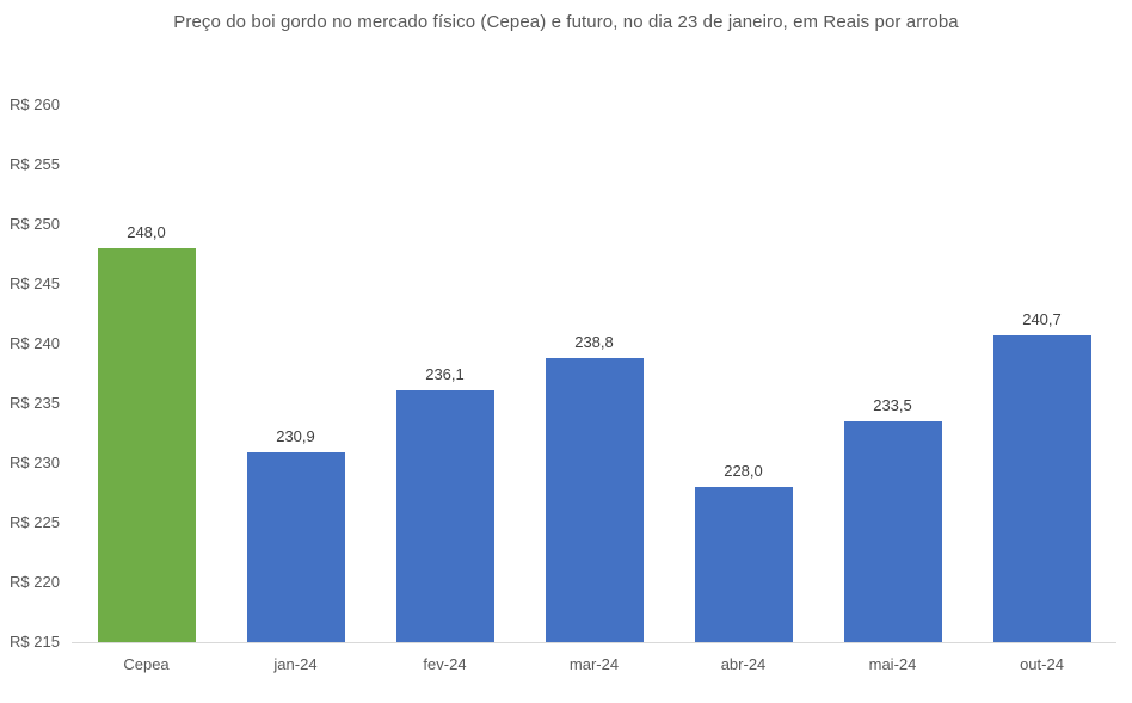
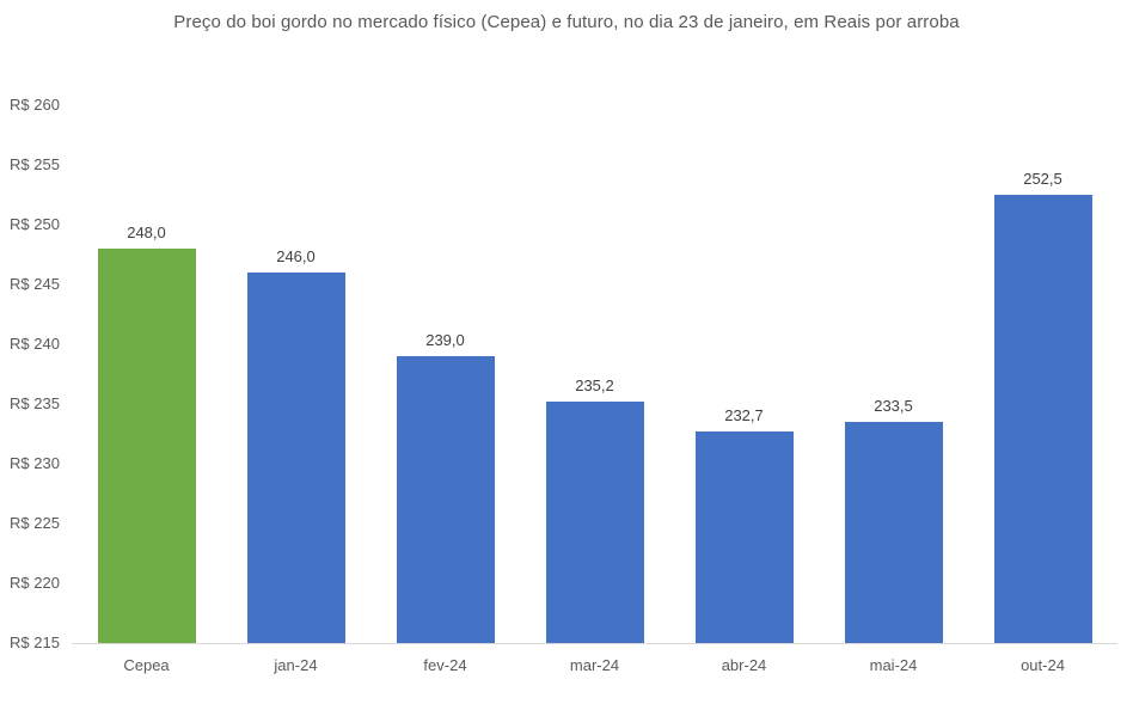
jan-24: 230,9 -> 246,0
fev-24: 236,1 -> 239,0
mar-24: 238,8 -> 235,2
abr-24: 228,0 -> 232,7
out-24: 240,7 -> 252,5
